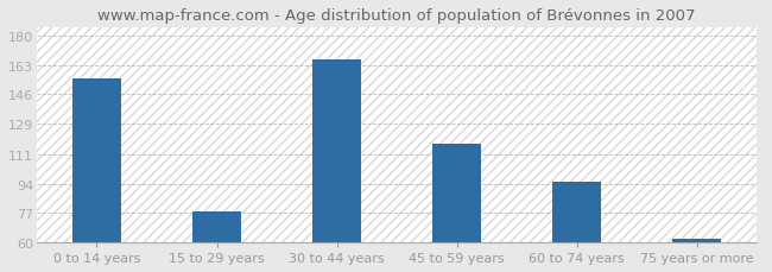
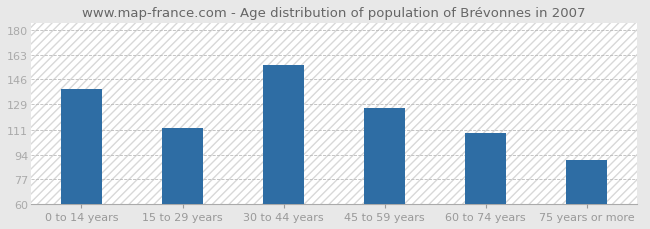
0 to 14 years: 155 -> 139
15 to 29 years: 78 -> 112
30 to 44 years: 166 -> 156
45 to 59 years: 117 -> 126
60 to 74 years: 95 -> 109
75 years or more: 62 -> 90
